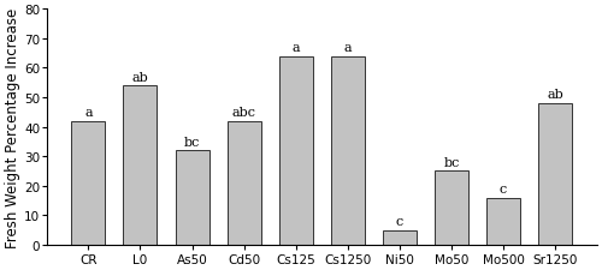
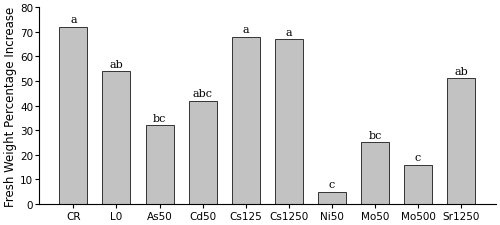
CR: 42 -> 72
Cs125: 64 -> 68
Cs1250: 64 -> 67
Sr1250: 48 -> 51
